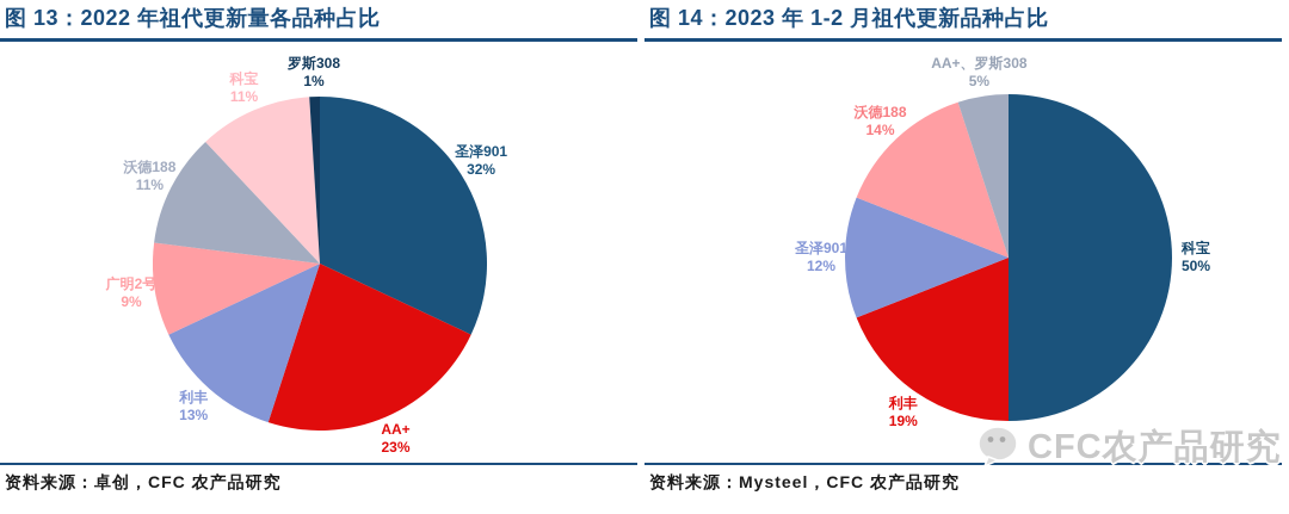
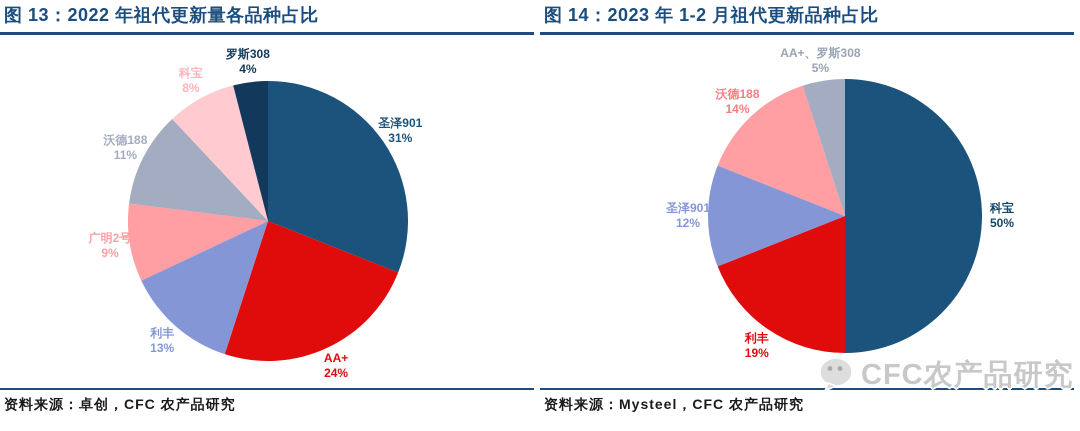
图 13：2022 年祖代更新量各品种占比/圣泽901: 32% -> 31%
图 13：2022 年祖代更新量各品种占比/AA+: 23% -> 24%
图 13：2022 年祖代更新量各品种占比/科宝: 11% -> 8%
图 13：2022 年祖代更新量各品种占比/罗斯308: 1% -> 4%
